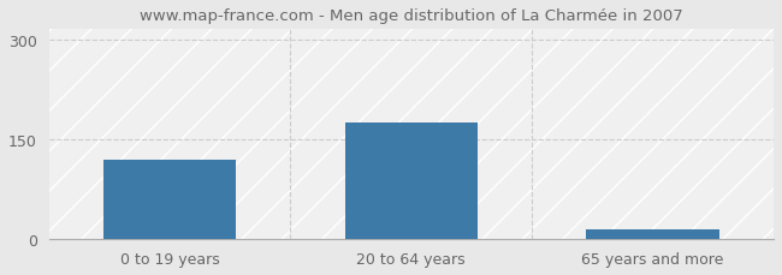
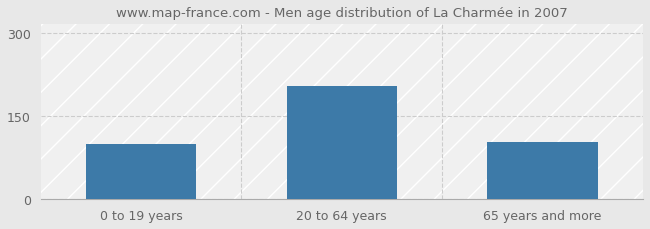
0 to 19 years: 120 -> 100
20 to 64 years: 175 -> 204
65 years and more: 15 -> 104
